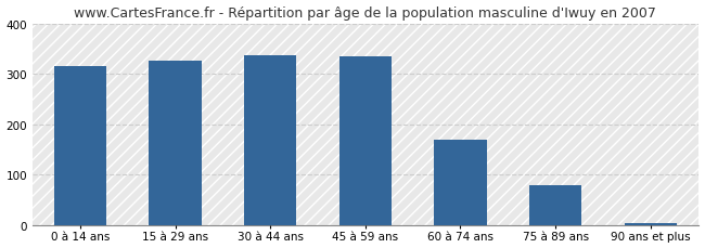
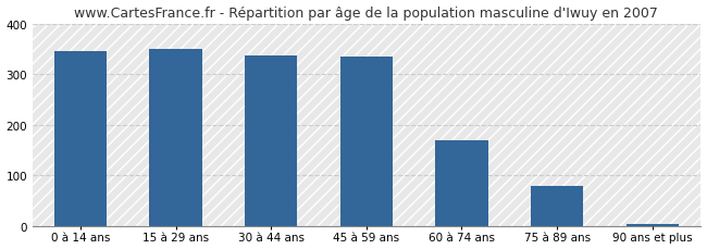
0 à 14 ans: 315 -> 345
15 à 29 ans: 325 -> 350
